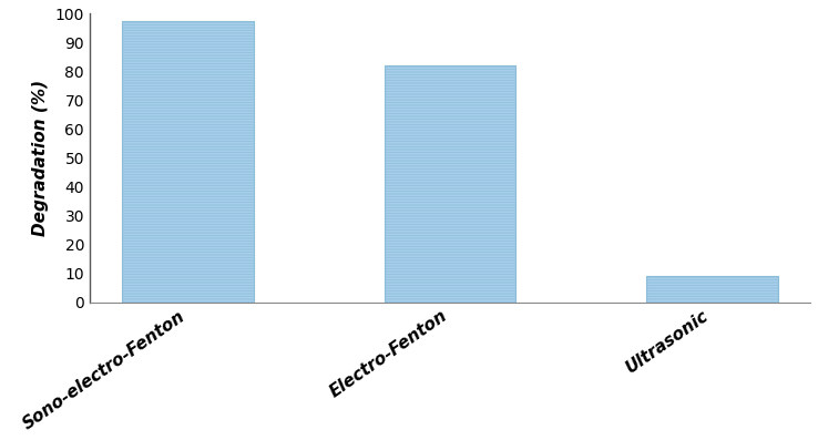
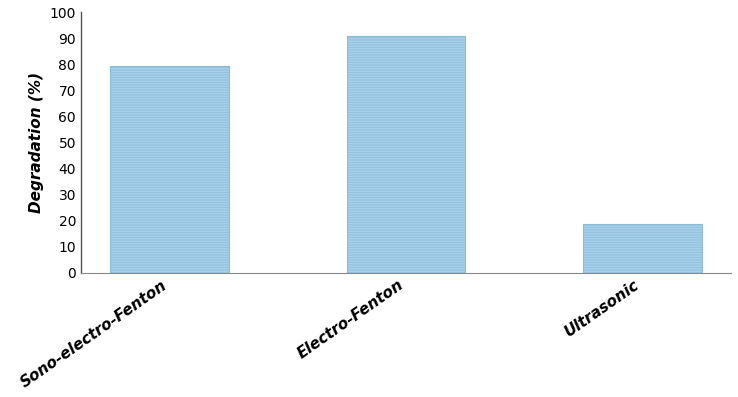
Sono-electro-Fenton: 97.5 -> 79.5
Electro-Fenton: 82.0 -> 91.0
Ultrasonic: 9.0 -> 18.5
